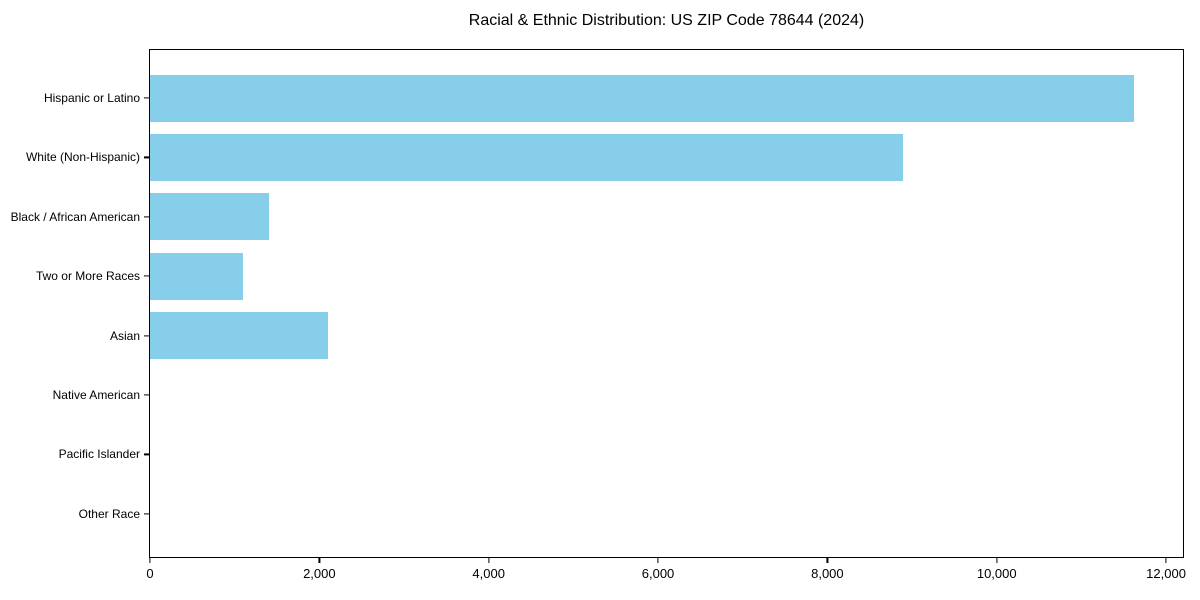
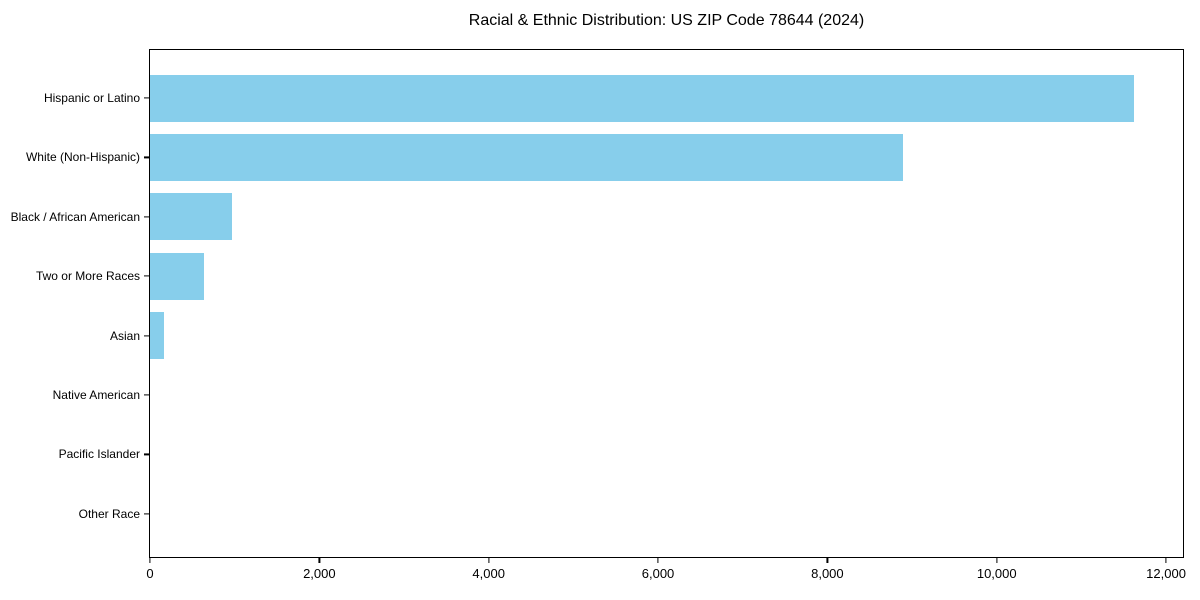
Black / African American: 1400 -> 1000
Two or More Races: 1100 -> 600
Asian: 2100 -> 200
